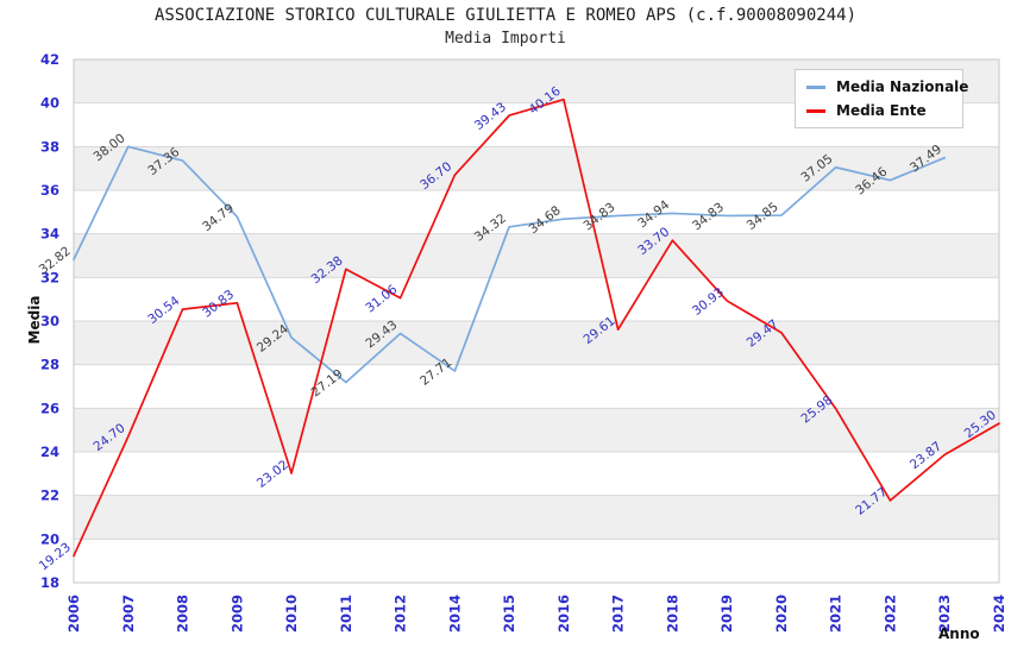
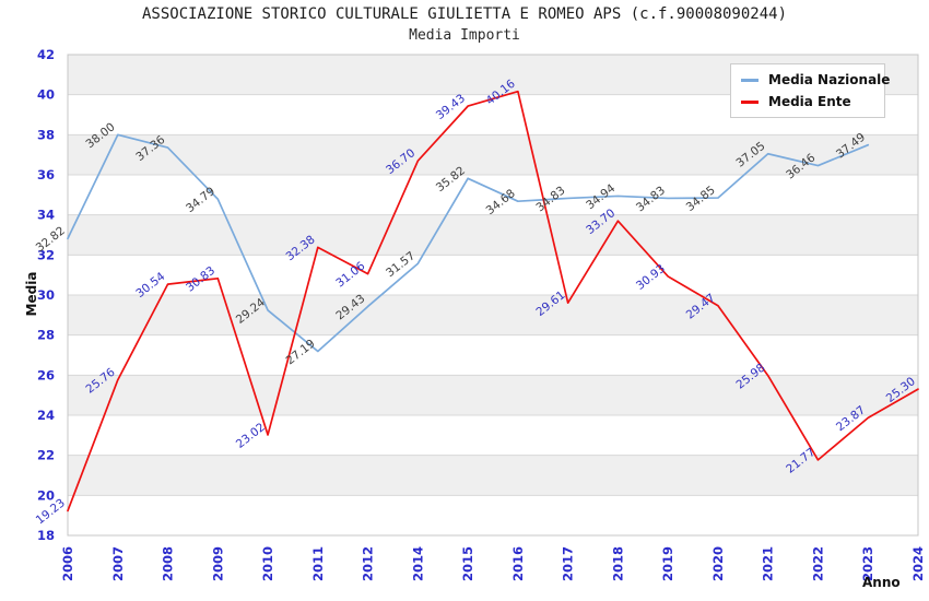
Media Ente/2007: 24.70 -> 25.76
Media Nazionale/2014: 27.71 -> 31.57
Media Nazionale/2015: 34.32 -> 35.82
